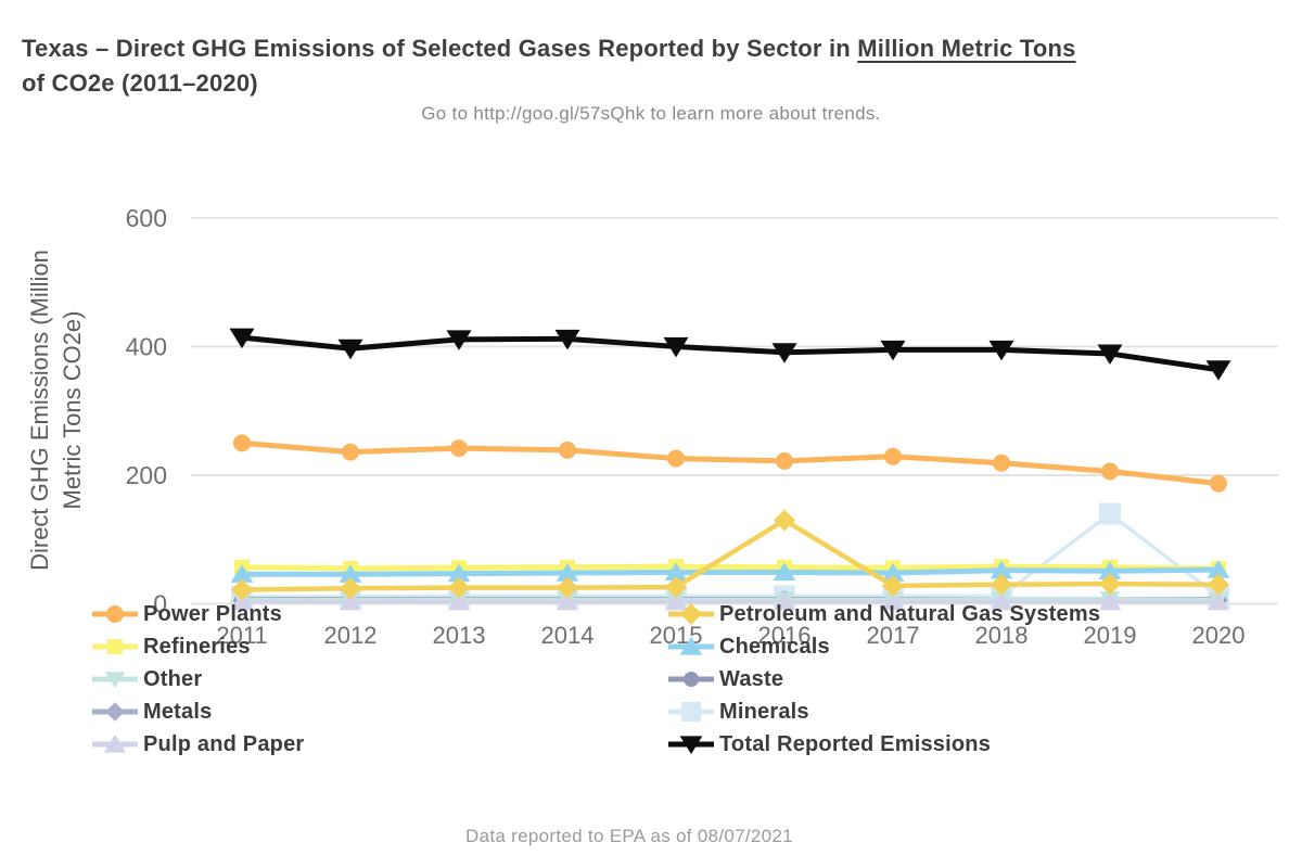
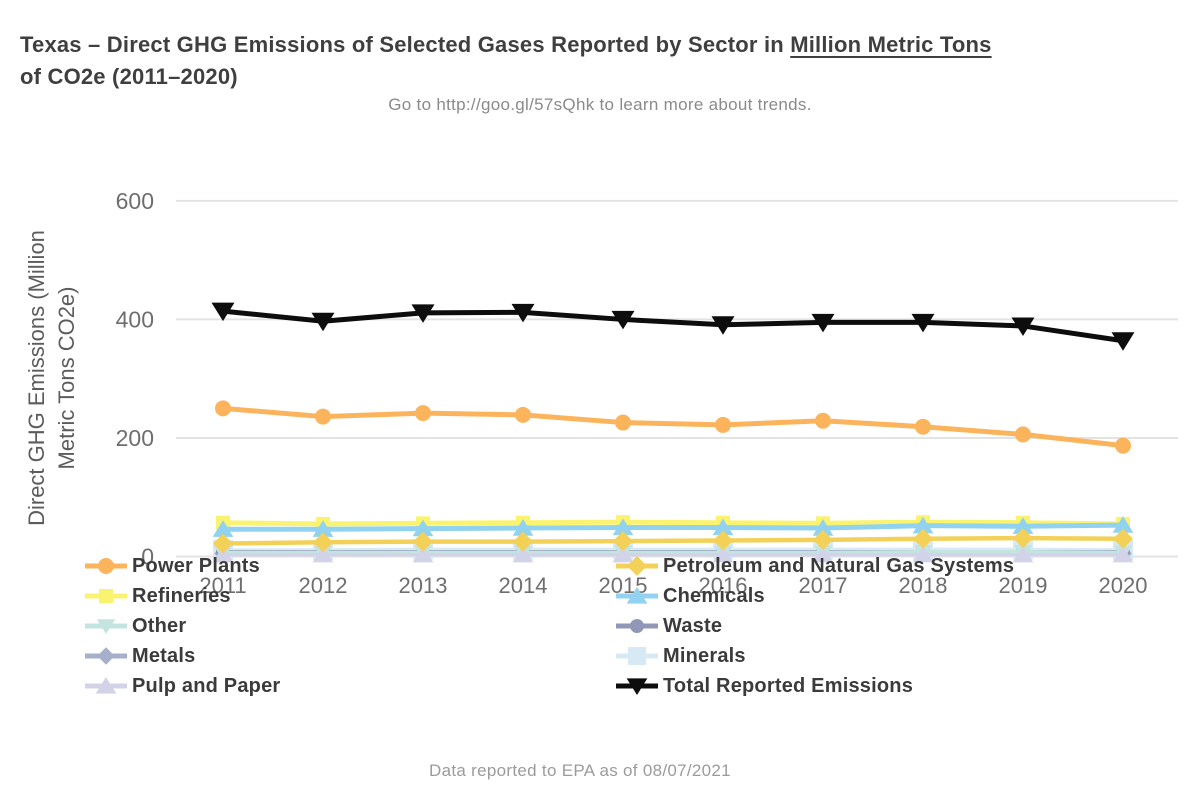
Petroleum and Natural Gas Systems/2016: 130 -> 30
Minerals/2019: 140 -> 10
